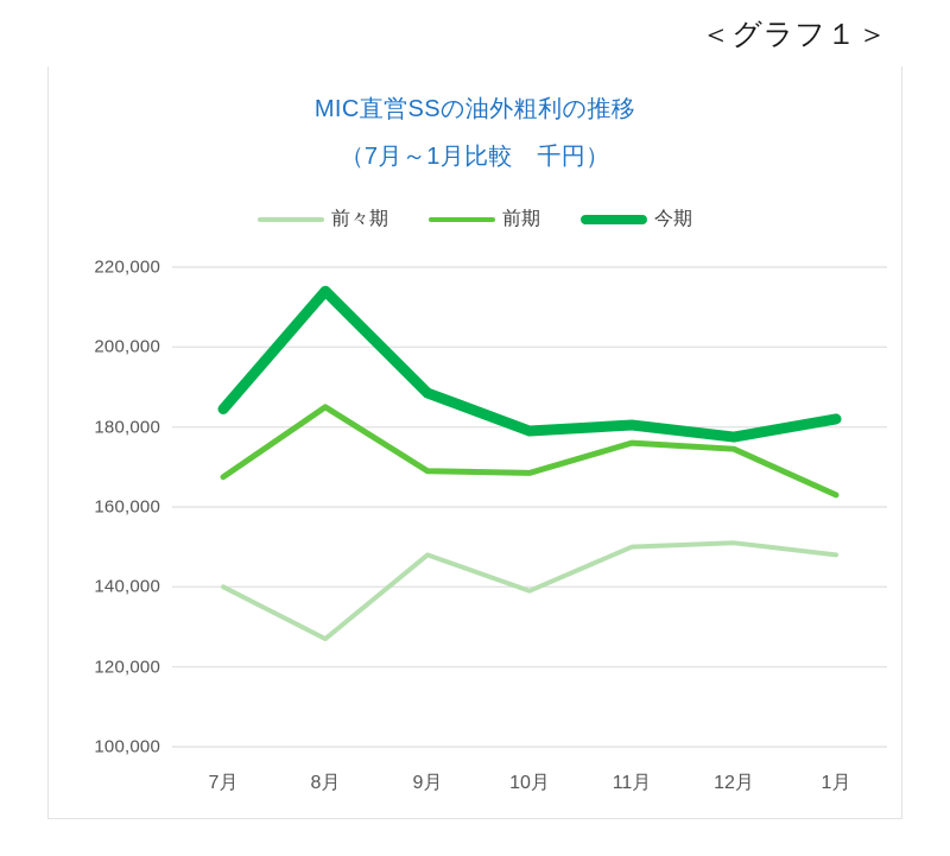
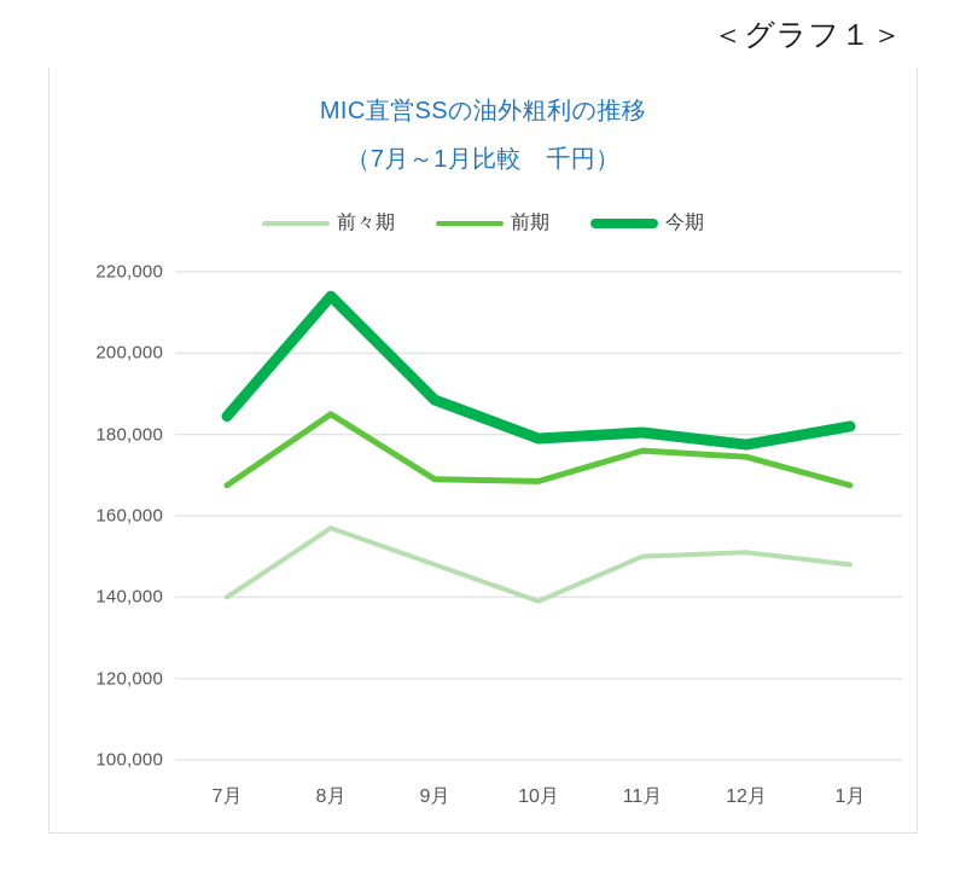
前々期/8月: 127000 -> 157000
前期/1月: 163000 -> 168000
